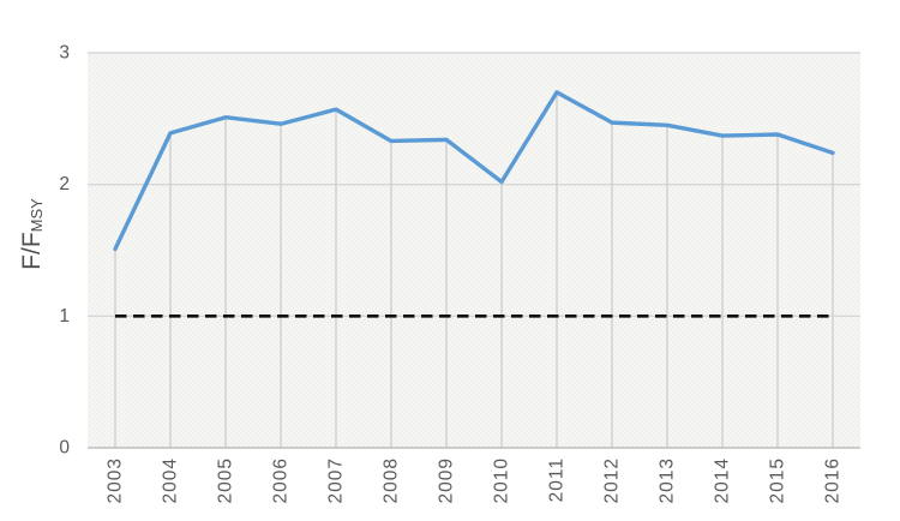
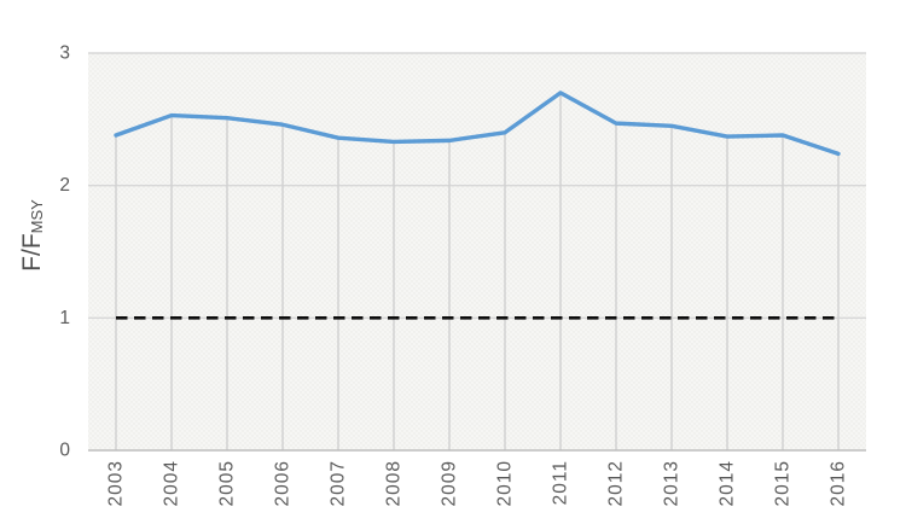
2003: 1.51 -> 2.38
2004: 2.39 -> 2.53
2007: 2.57 -> 2.36
2010: 2.02 -> 2.40
